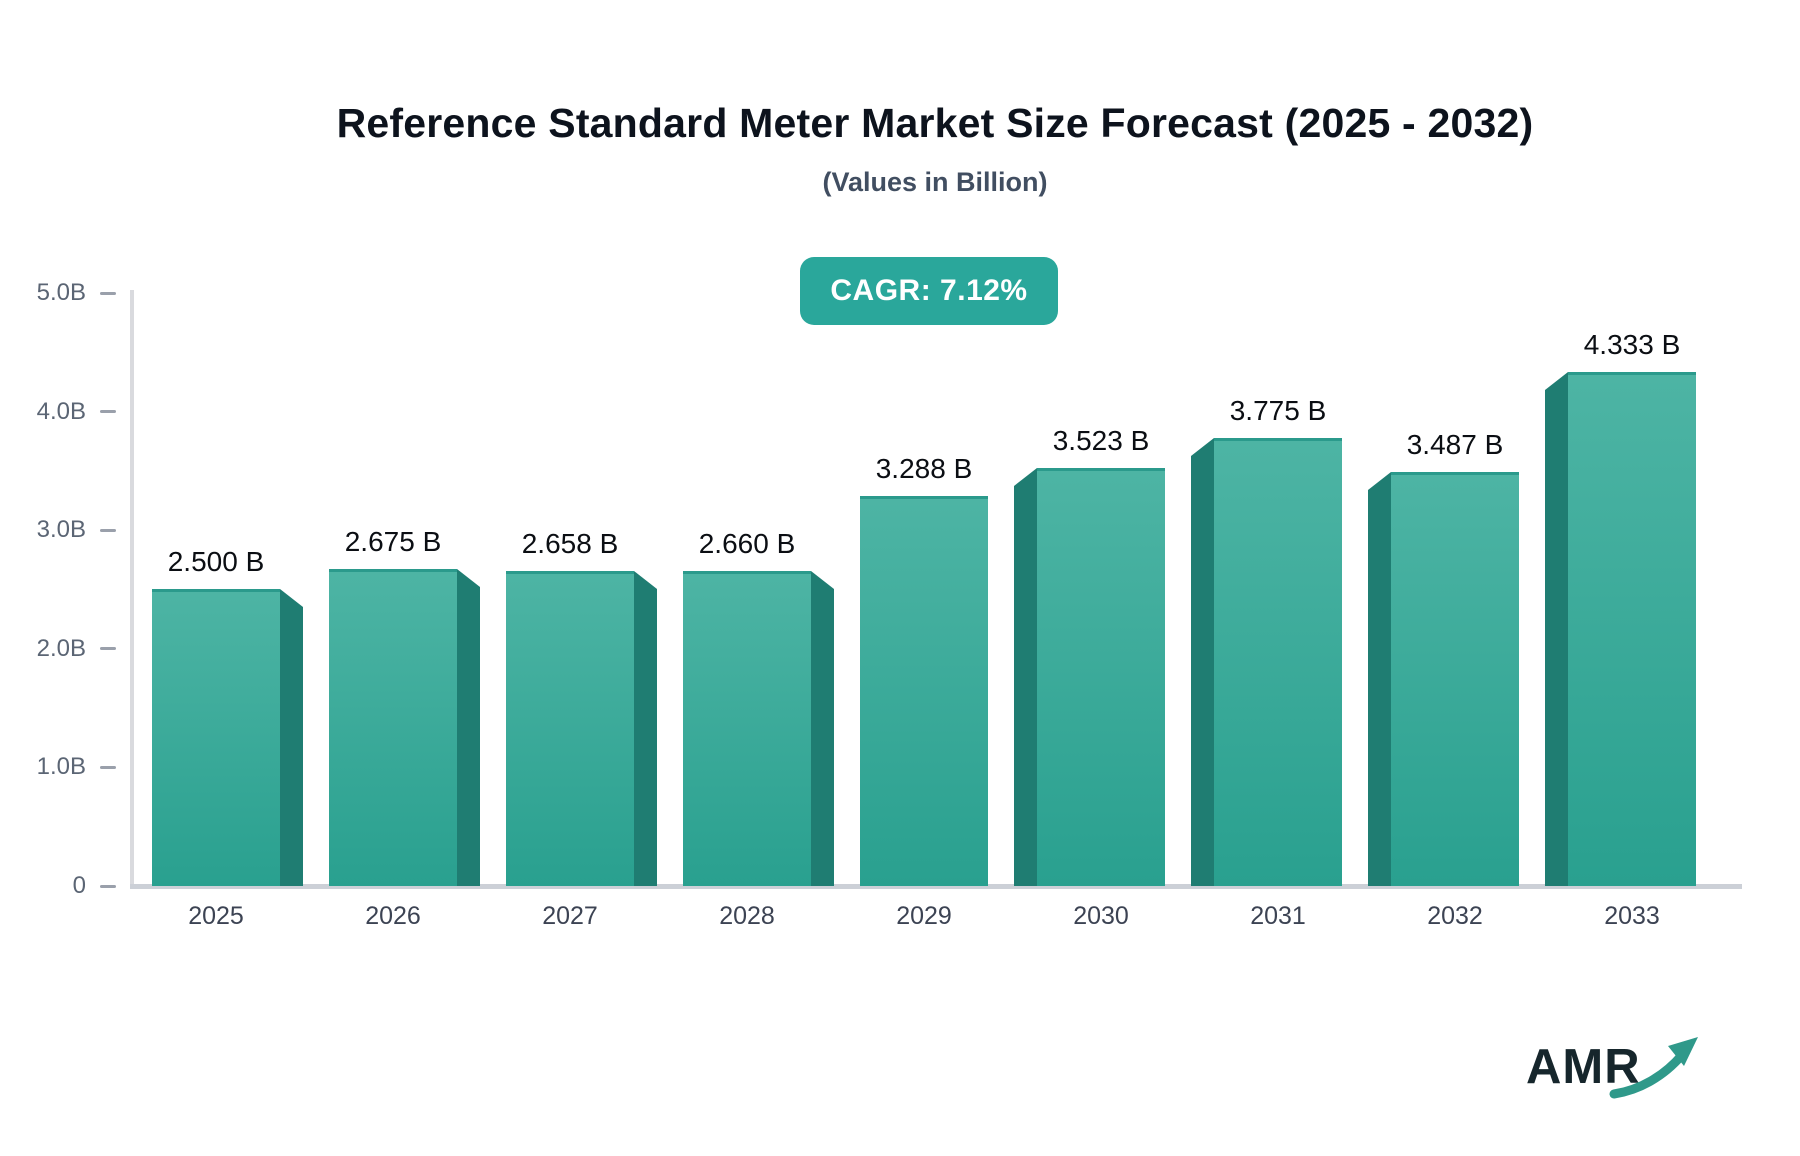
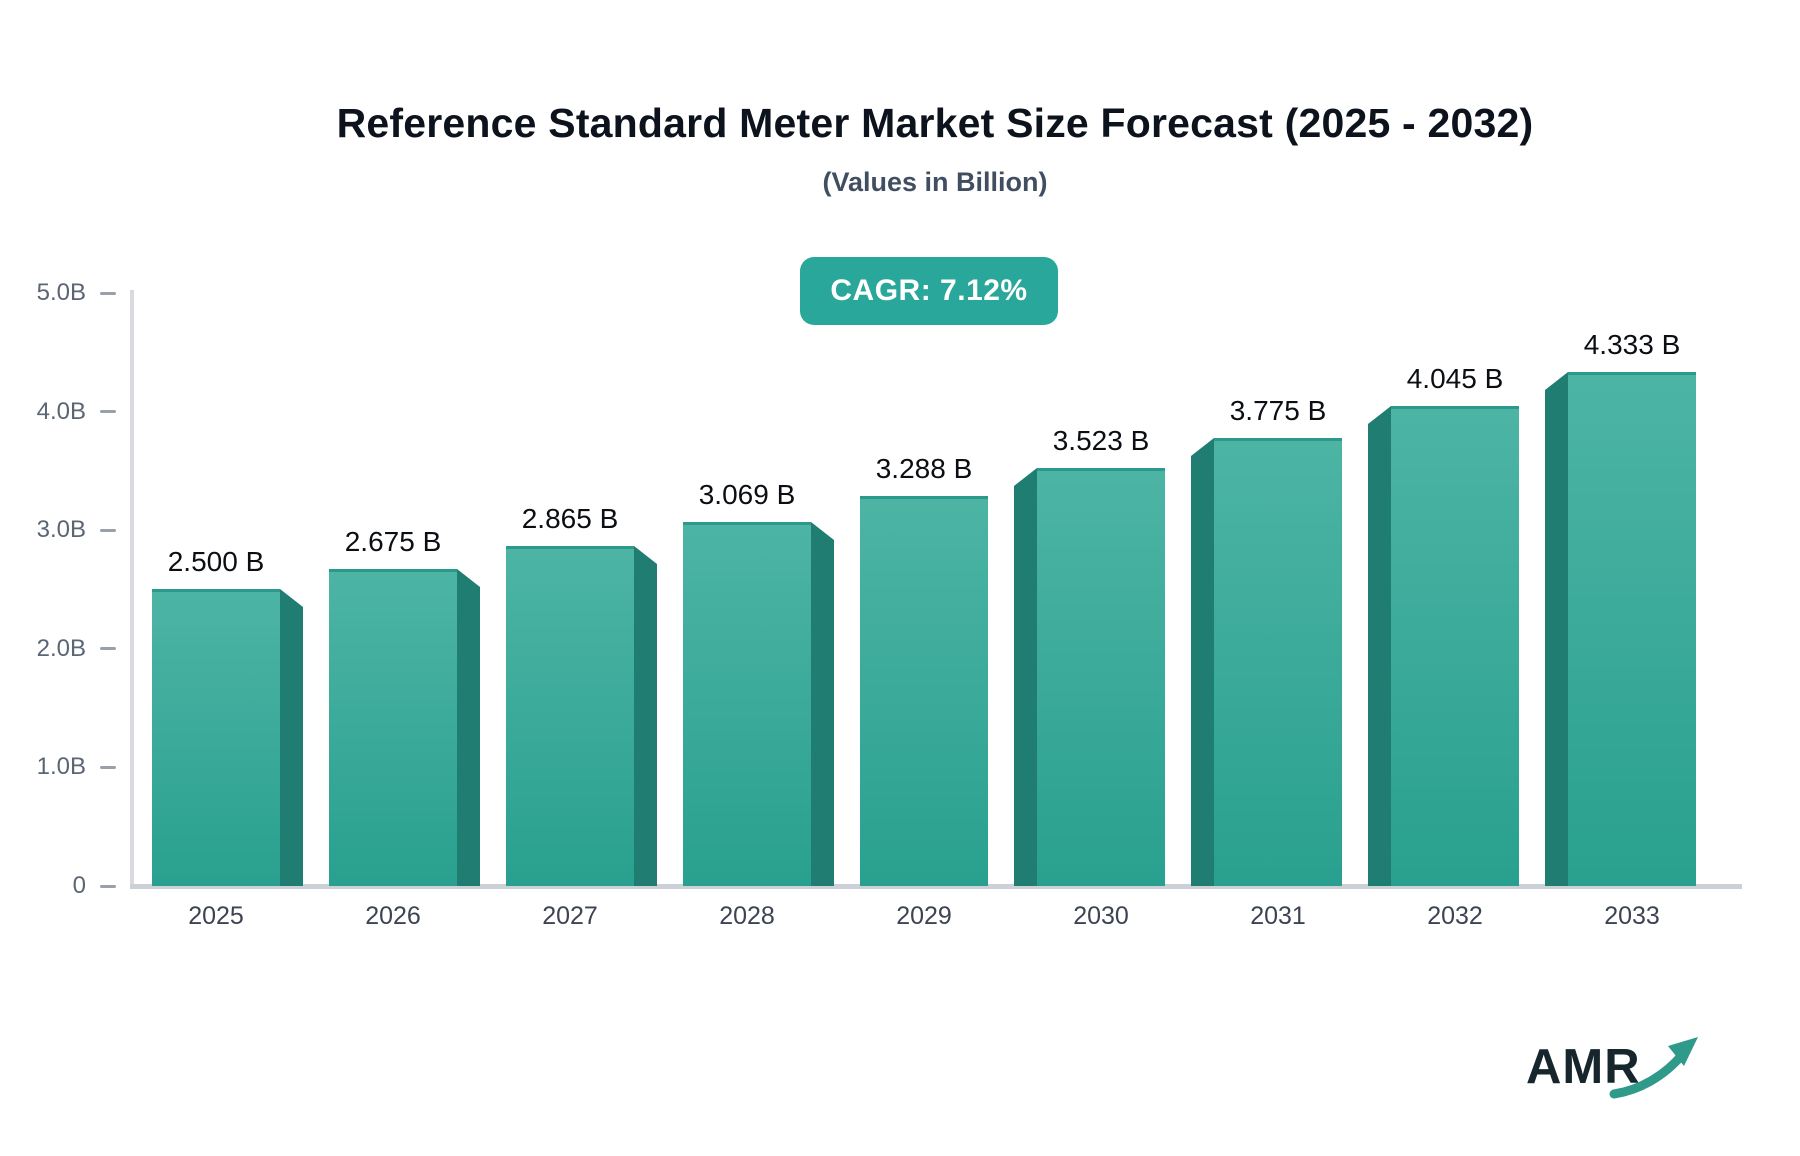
2027: 2.658 -> 2.865
2028: 2.660 -> 3.069
2032: 3.487 -> 4.045
